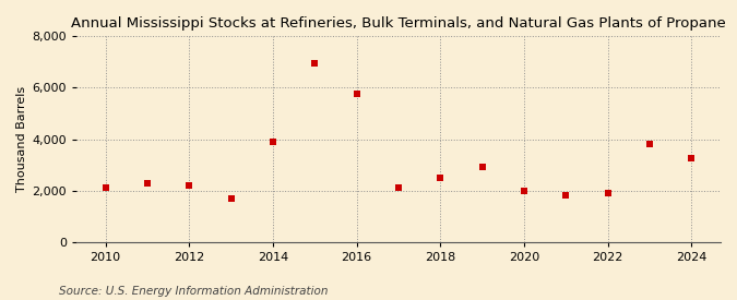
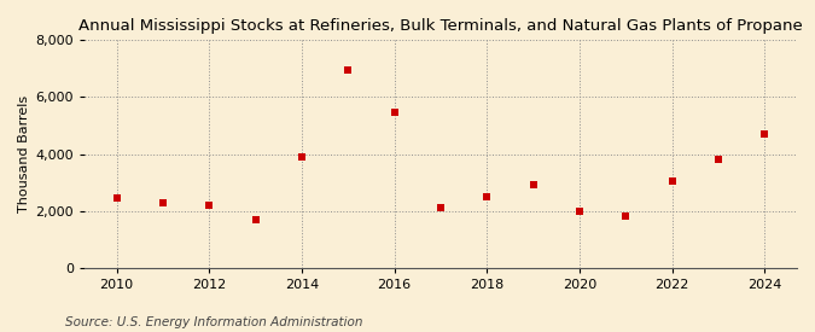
2010: 2,100 -> 2,450
2016: 5,750 -> 5,450
2022: 1,900 -> 3,050
2024: 3,250 -> 4,700
